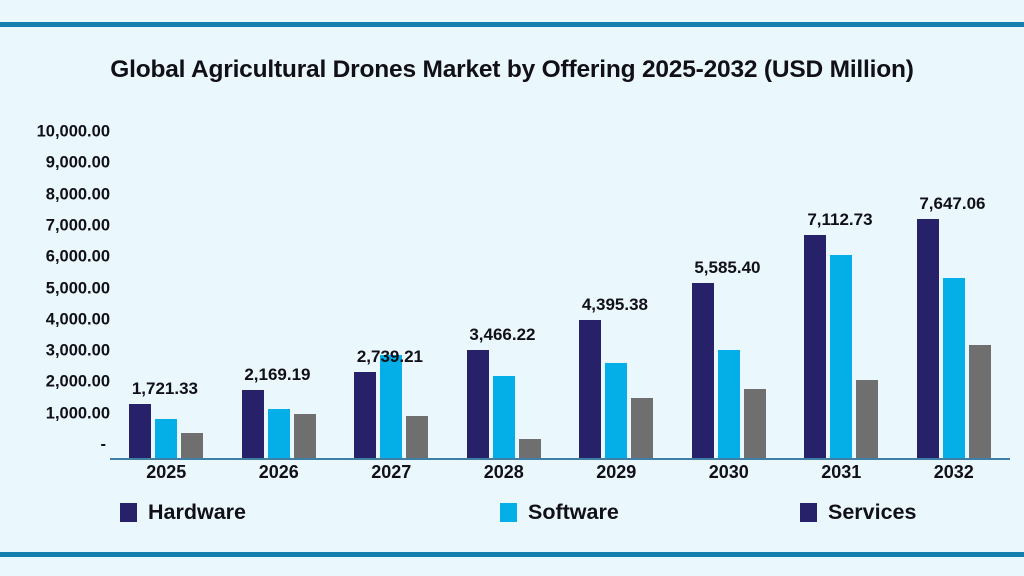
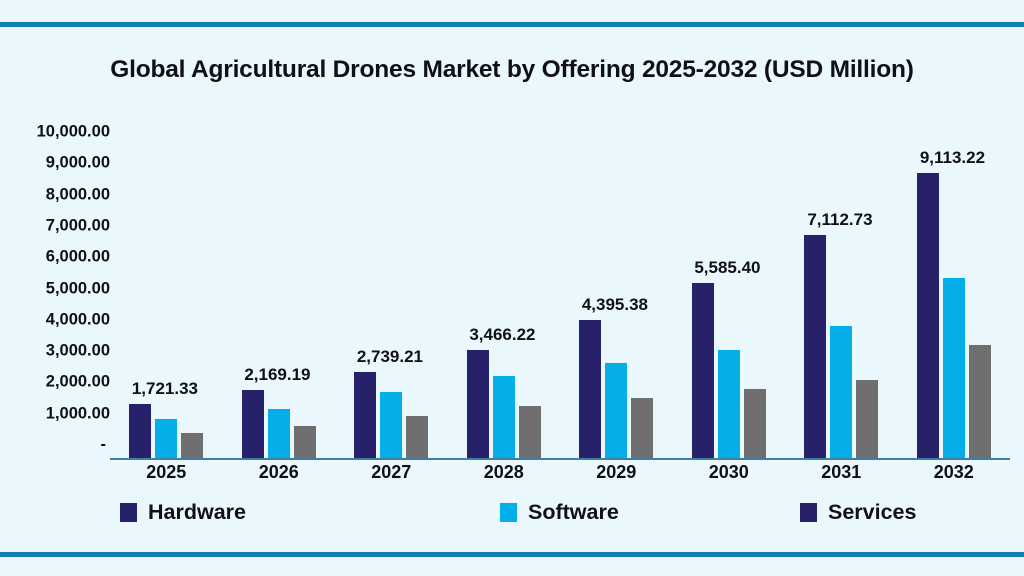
Services/2026: 1400 -> 1000
Software/2027: 3300 -> 2100
Services/2028: 600 -> 1700
Software/2031: 6500 -> 4200
Hardware/2032: 7,647.06 -> 9,113.22
